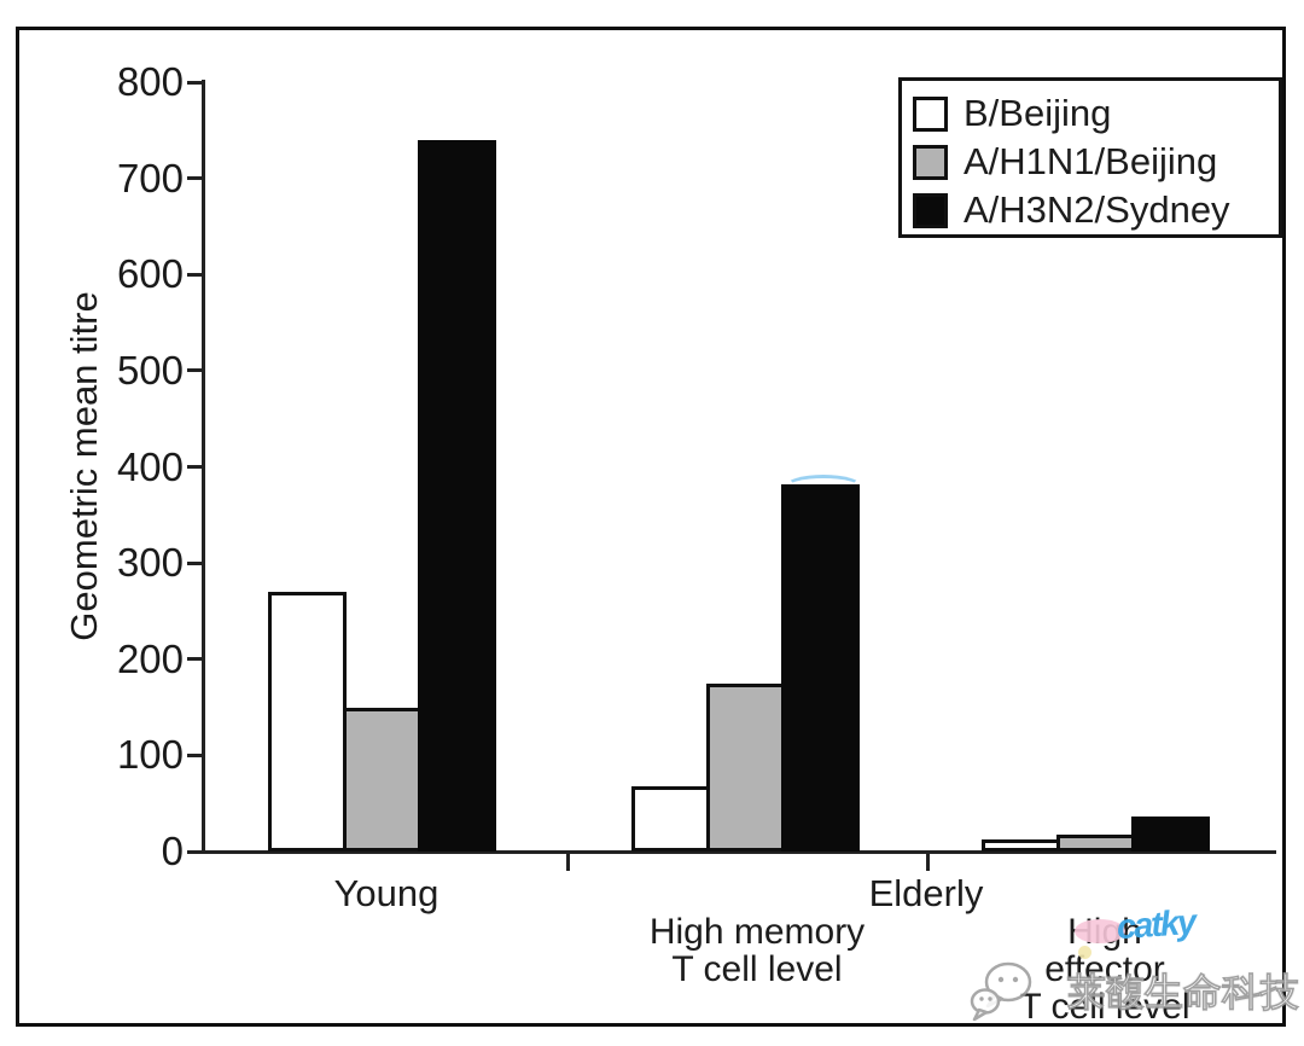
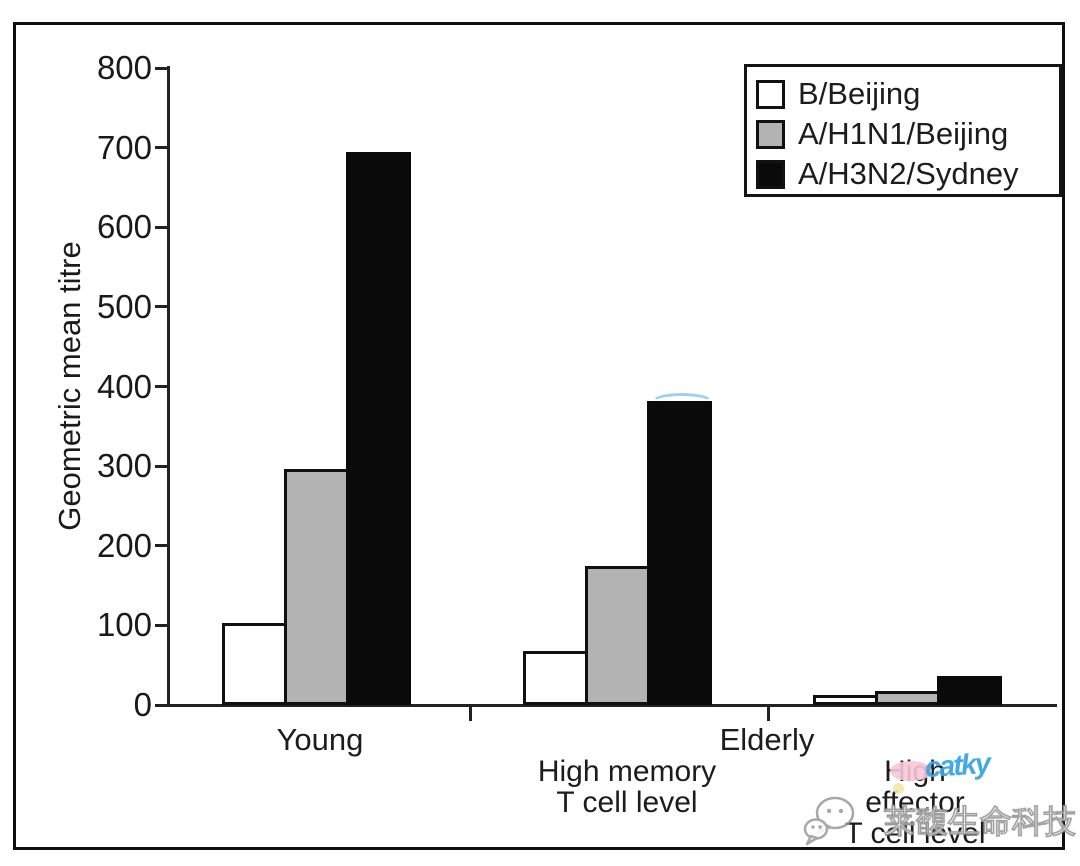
B/Beijing/Young: 270 -> 100
A/H1N1/Beijing/Young: 150 -> 300
A/H3N2/Sydney/Young: 740 -> 700
